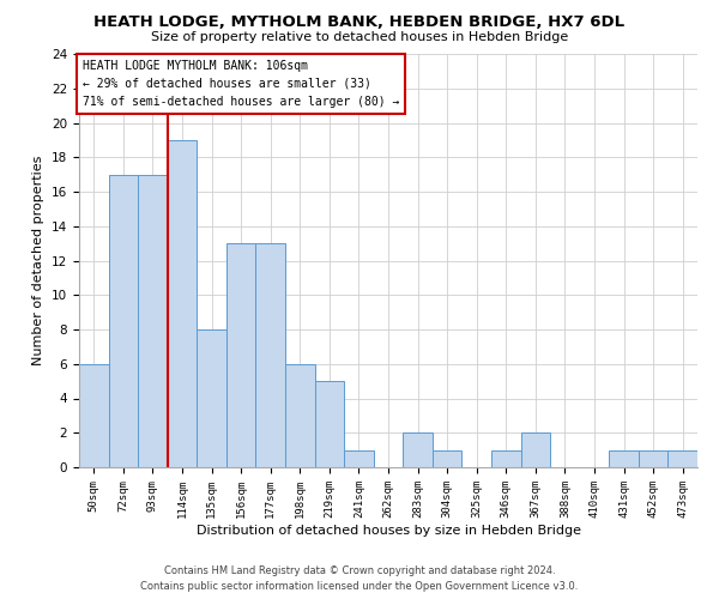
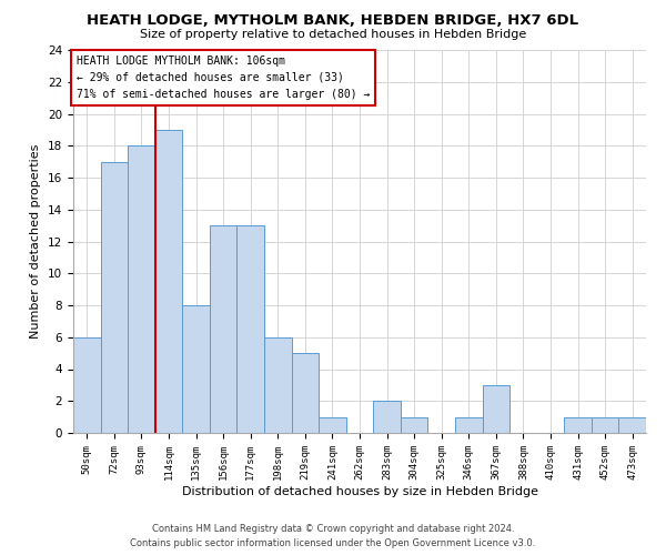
93sqm: 17 -> 18
367sqm: 2 -> 3
